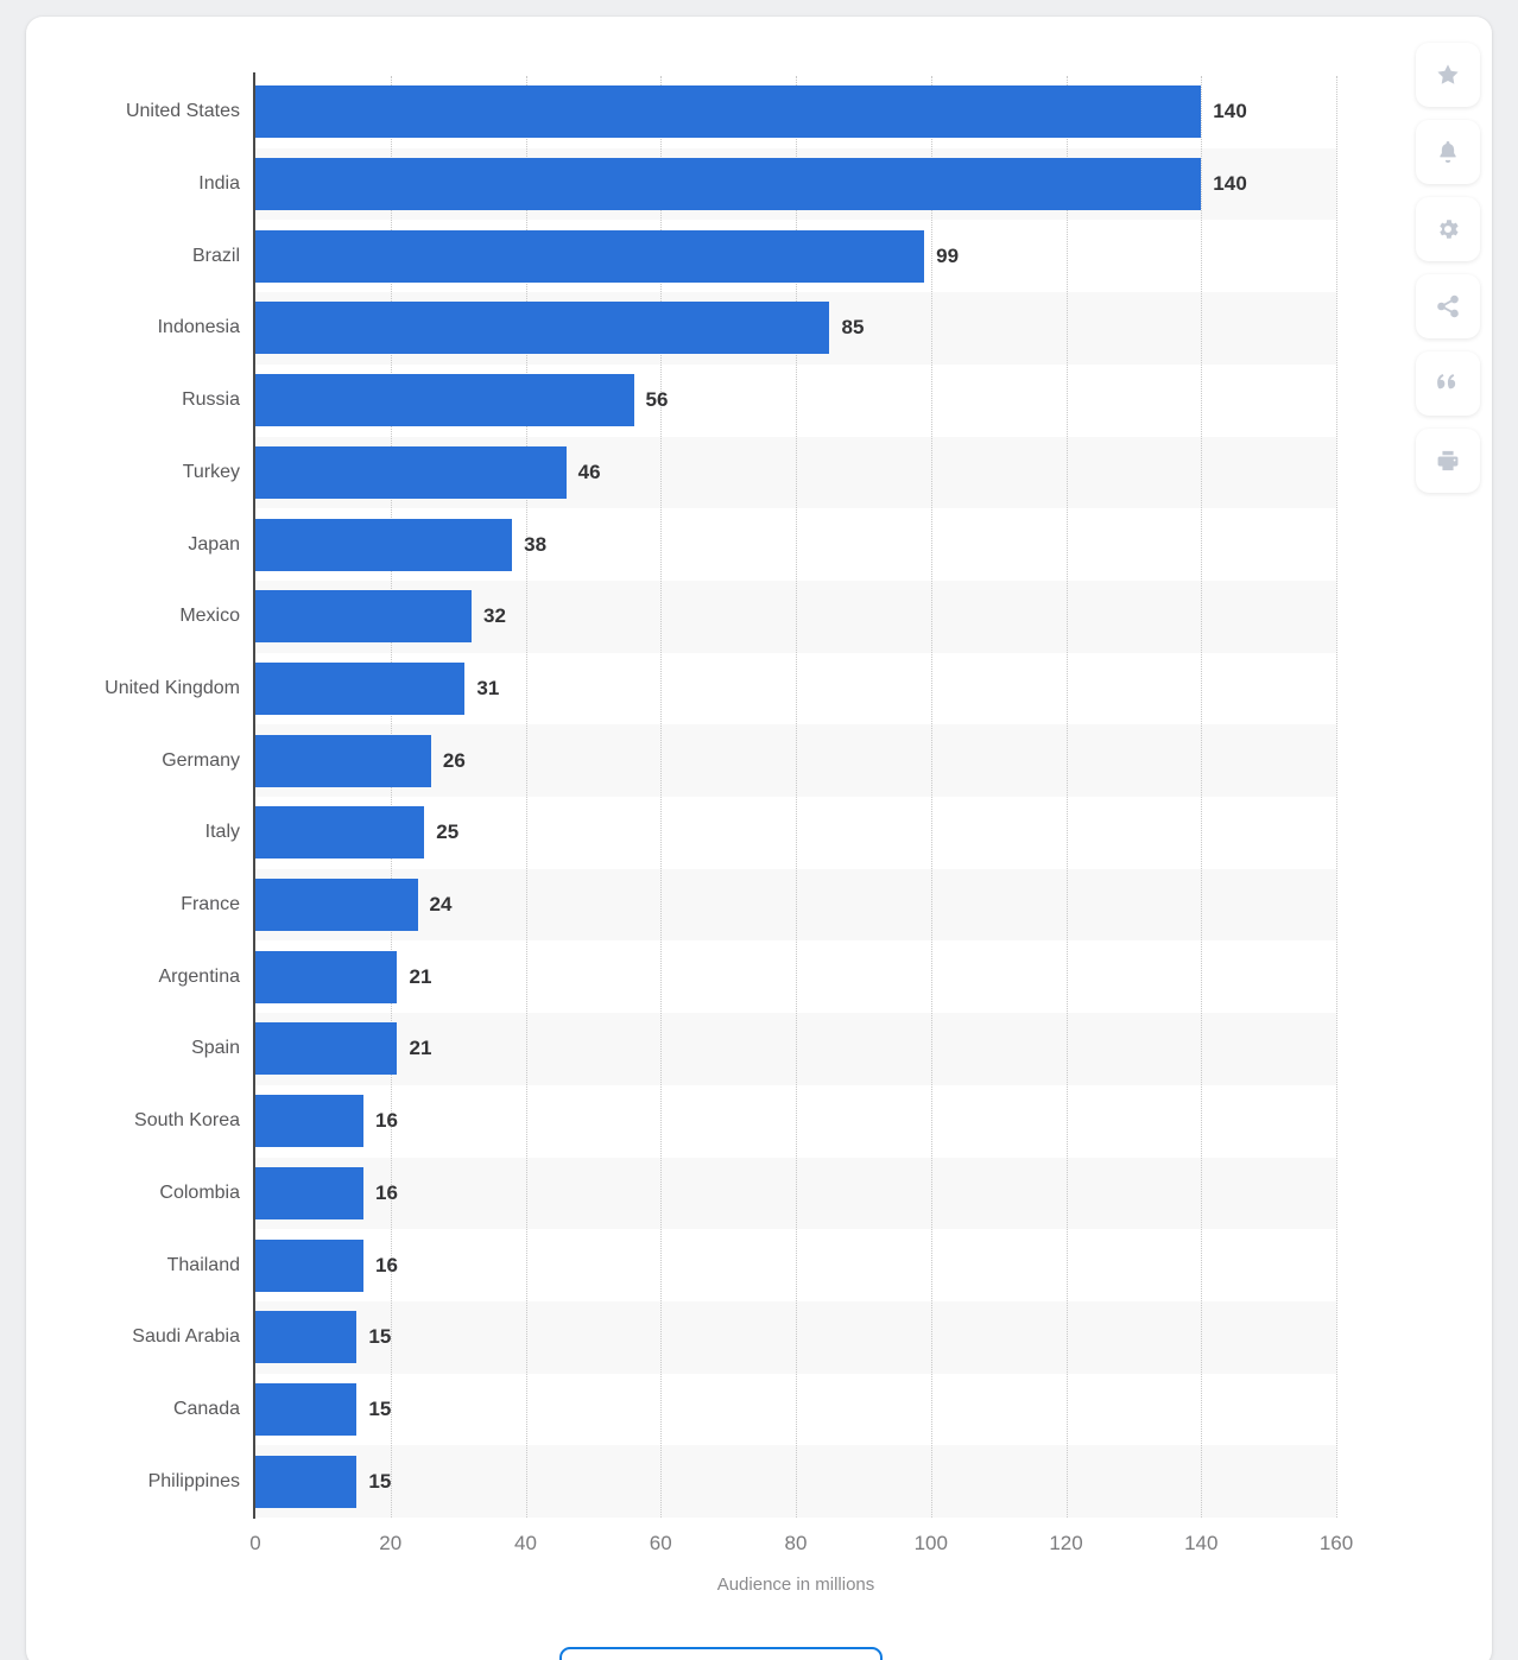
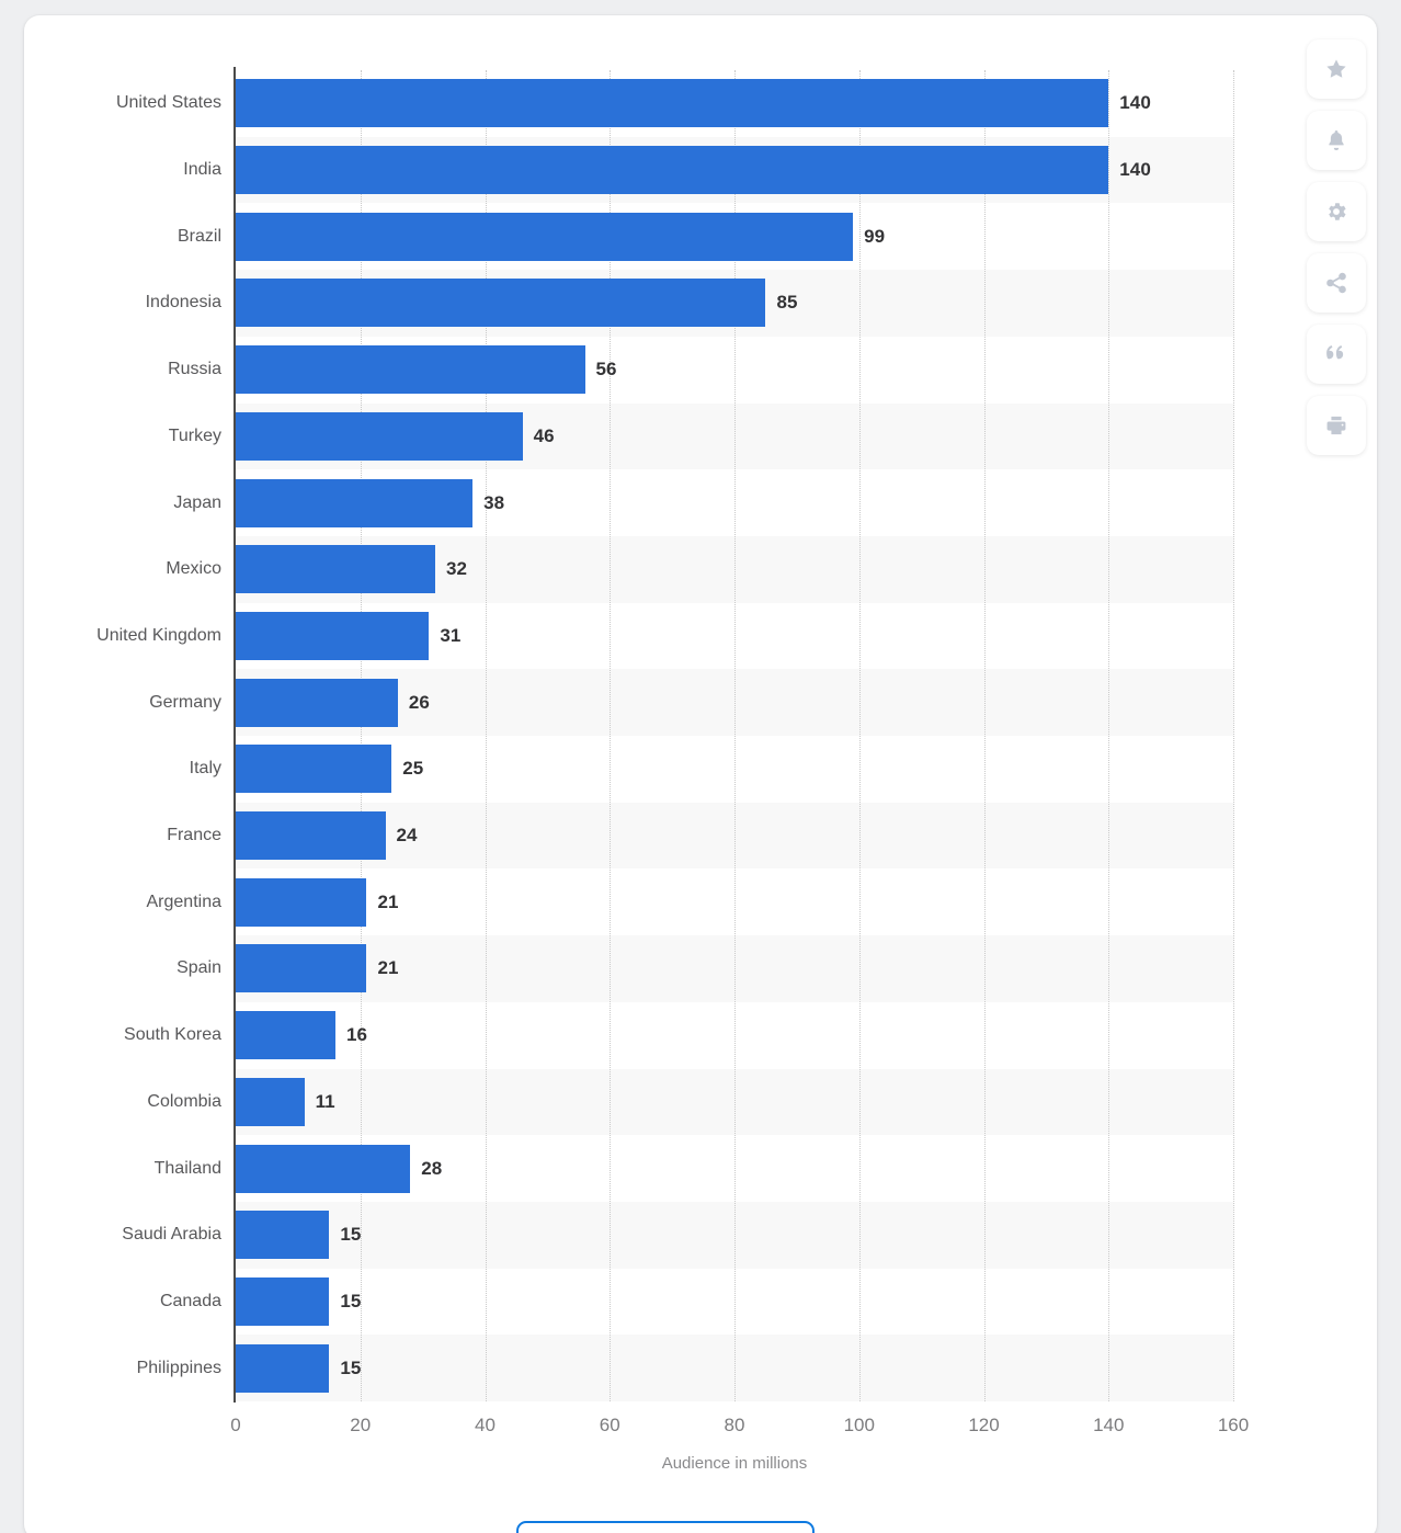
Colombia: 16 -> 11
Thailand: 16 -> 28
